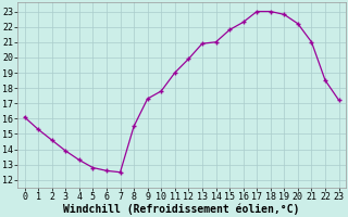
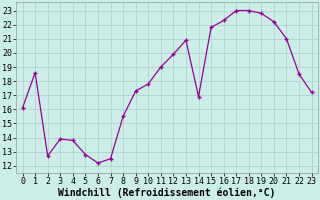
1: 15.3 -> 18.6
2: 14.6 -> 12.7
4: 13.3 -> 13.8
6: 12.6 -> 12.2
14: 21.0 -> 16.9
